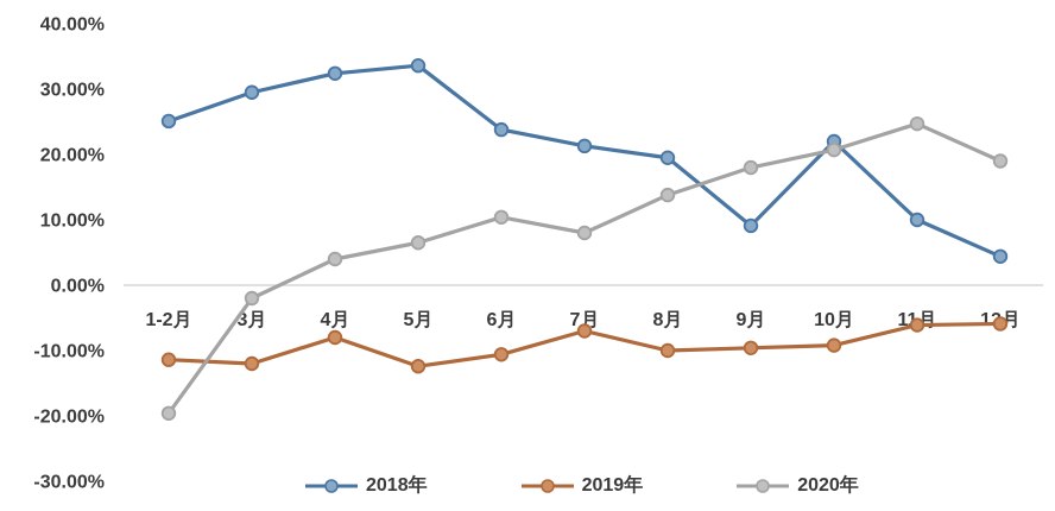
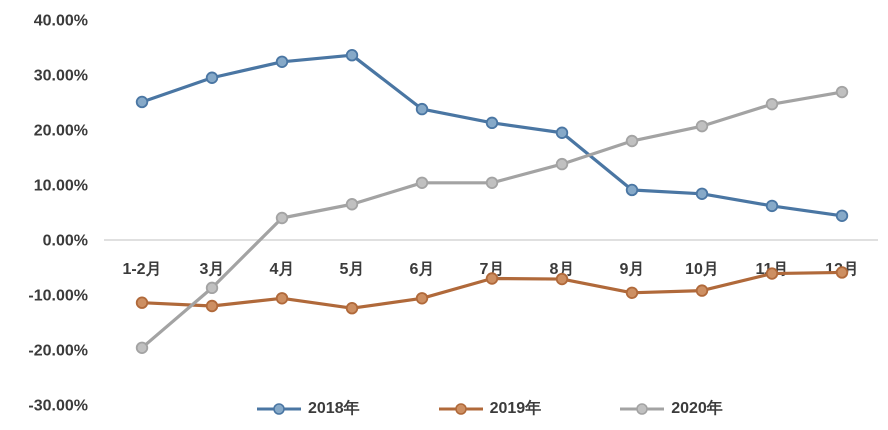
2020年/3月: -2% -> -9%
2019年/4月: -8% -> -11%
2020年/7月: 8% -> 10%
2019年/8月: -10% -> -7%
2018年/10月: 22% -> 8%
2018年/11月: 10% -> 6%
2020年/12月: 19% -> 27%
